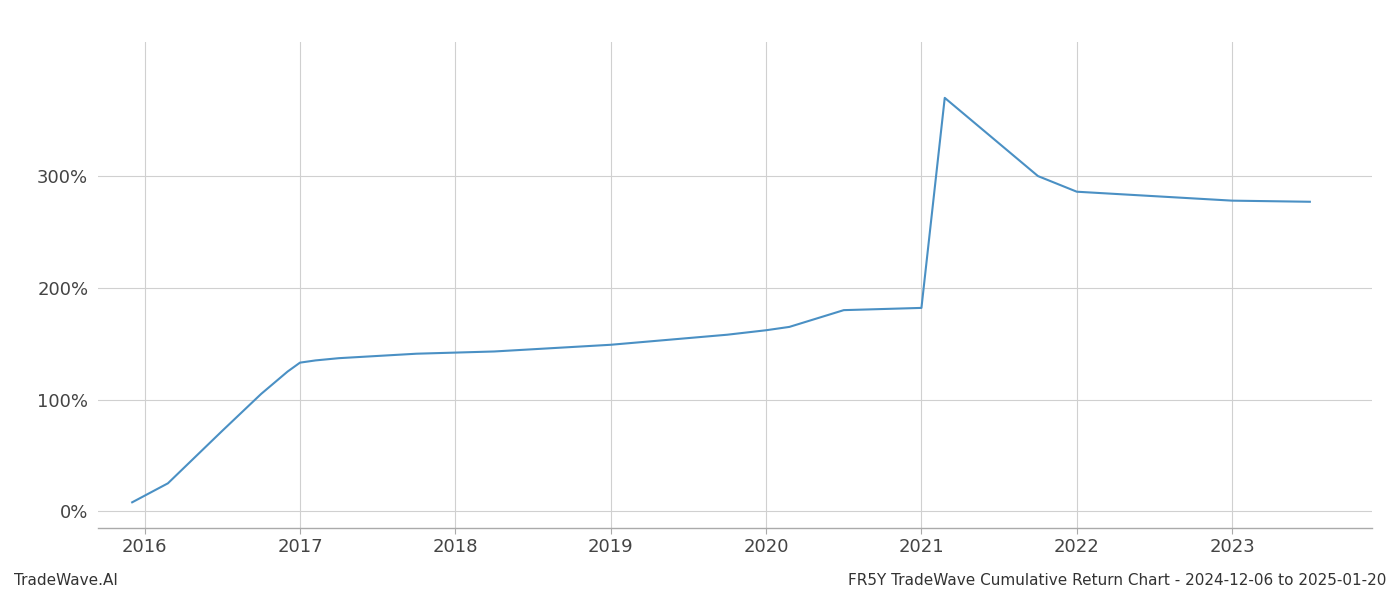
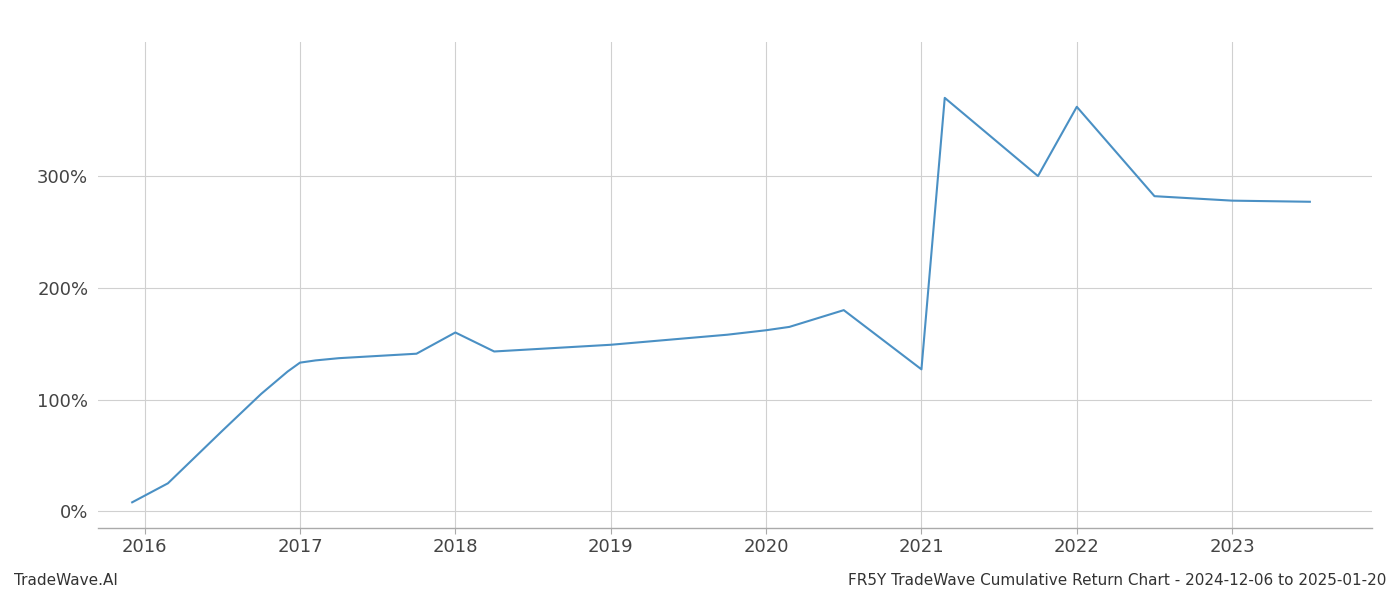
2018: 142% -> 160%
2021: 182% -> 127%
2022: 286% -> 362%
